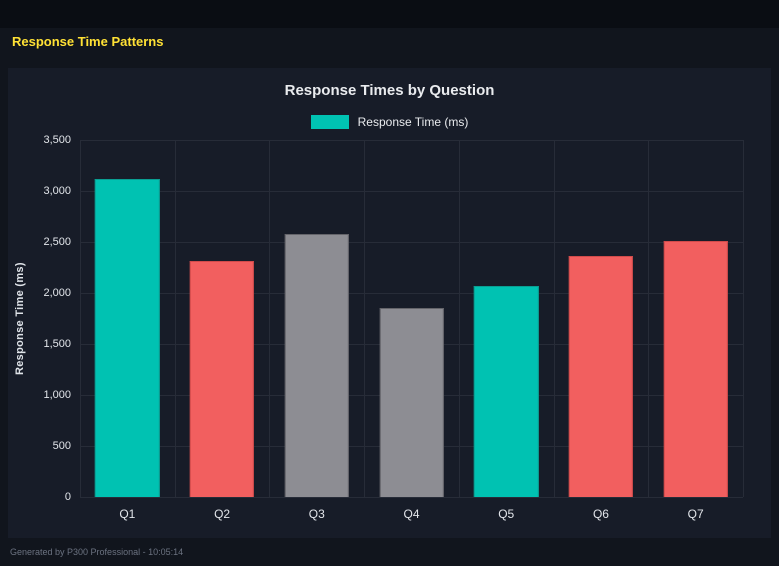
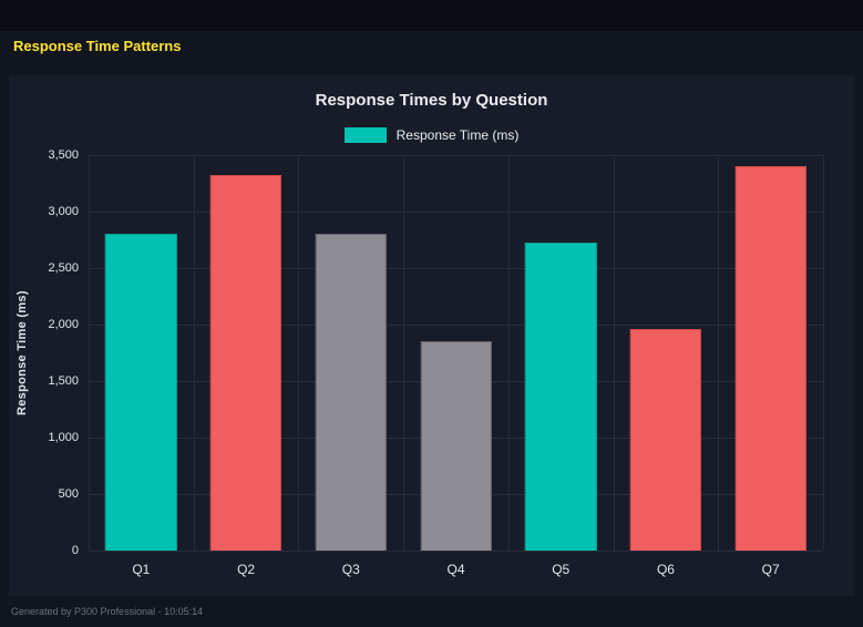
Q1: 3120 -> 2800
Q2: 2310 -> 3320
Q3: 2580 -> 2800
Q5: 2070 -> 2730
Q6: 2360 -> 1960
Q7: 2510 -> 3400
